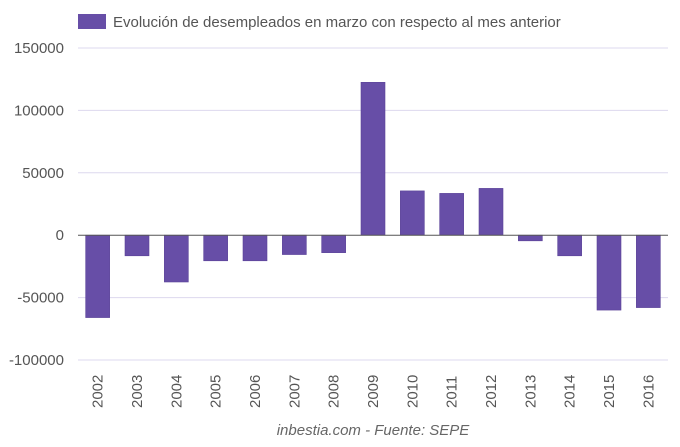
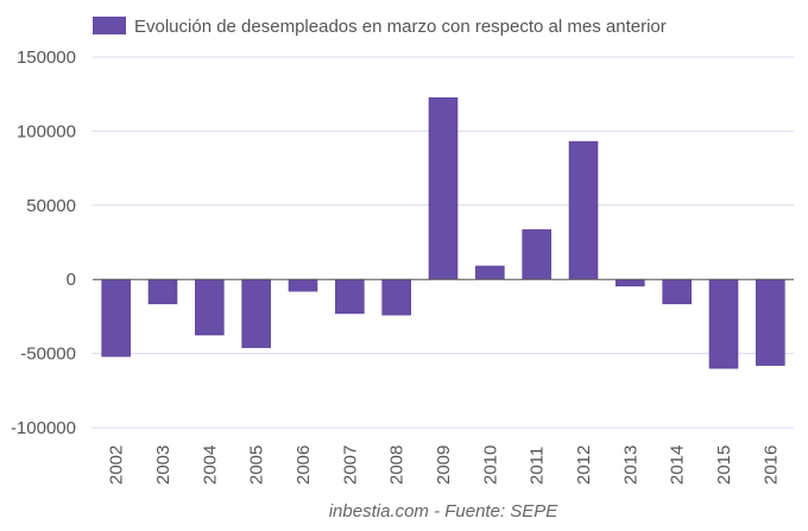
2002: -66000 -> -52000
2005: -20000 -> -46000
2006: -20000 -> -8000
2007: -16000 -> -23000
2008: -14000 -> -24000
2010: 36000 -> 9000
2012: 38000 -> 93000
